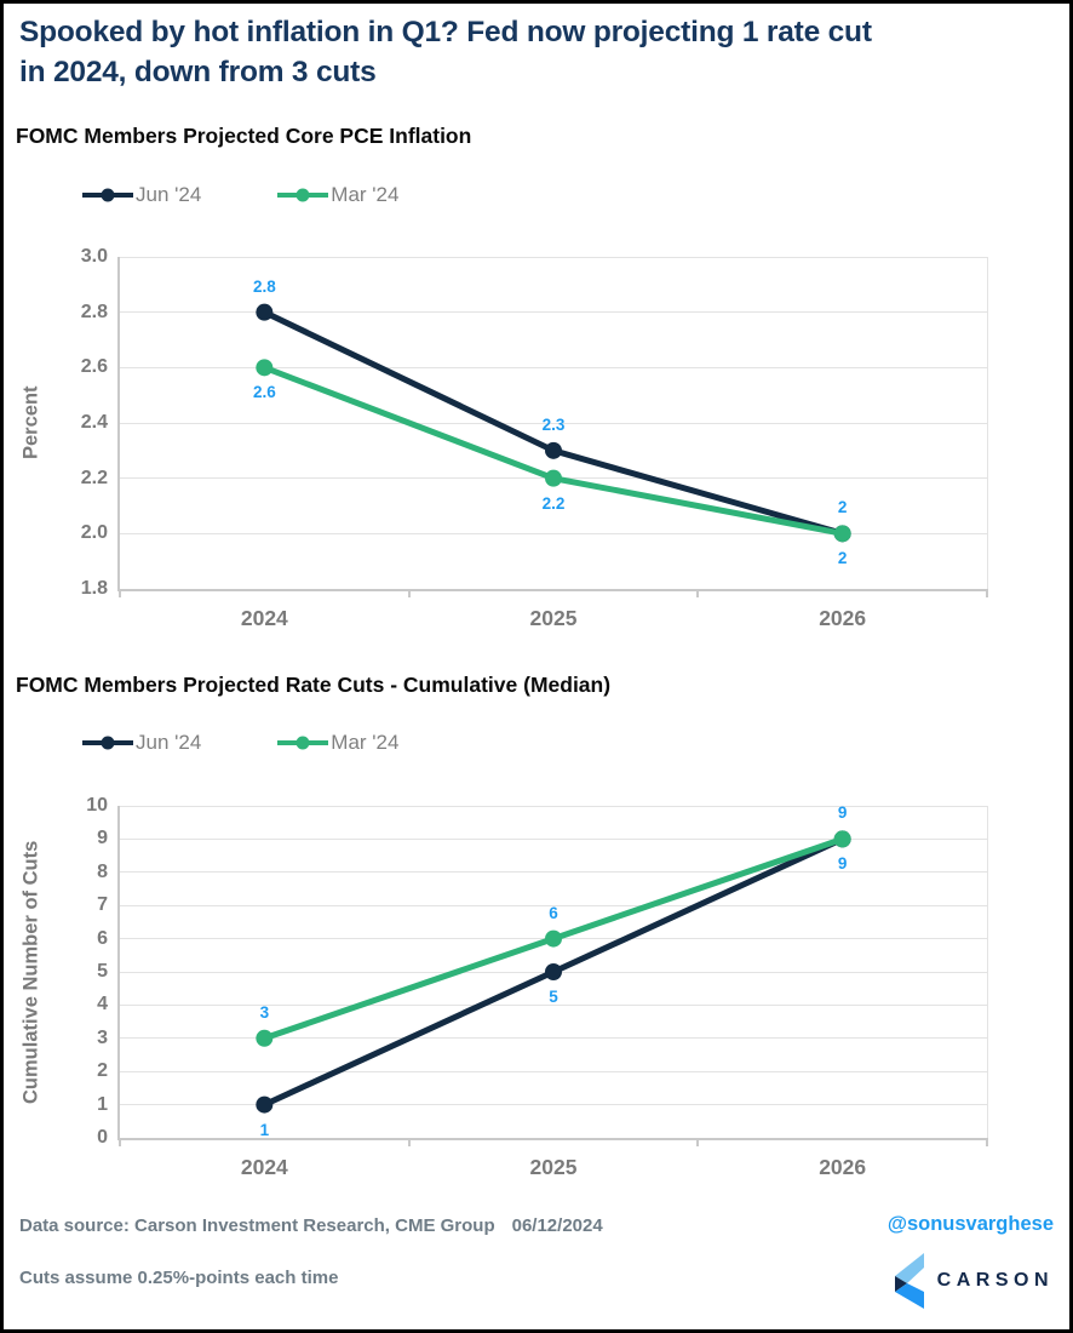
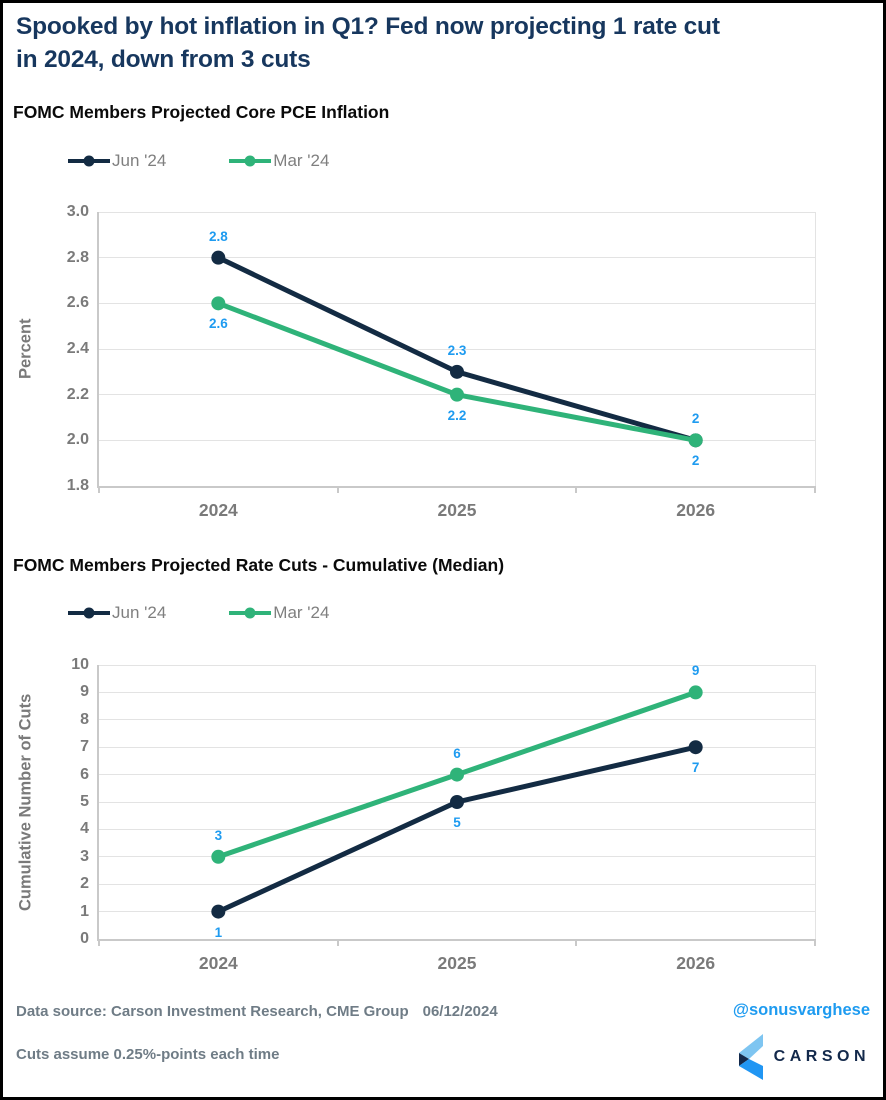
FOMC Members Projected Rate Cuts - Cumulative (Median)/Jun '24/2026: 9 -> 7
